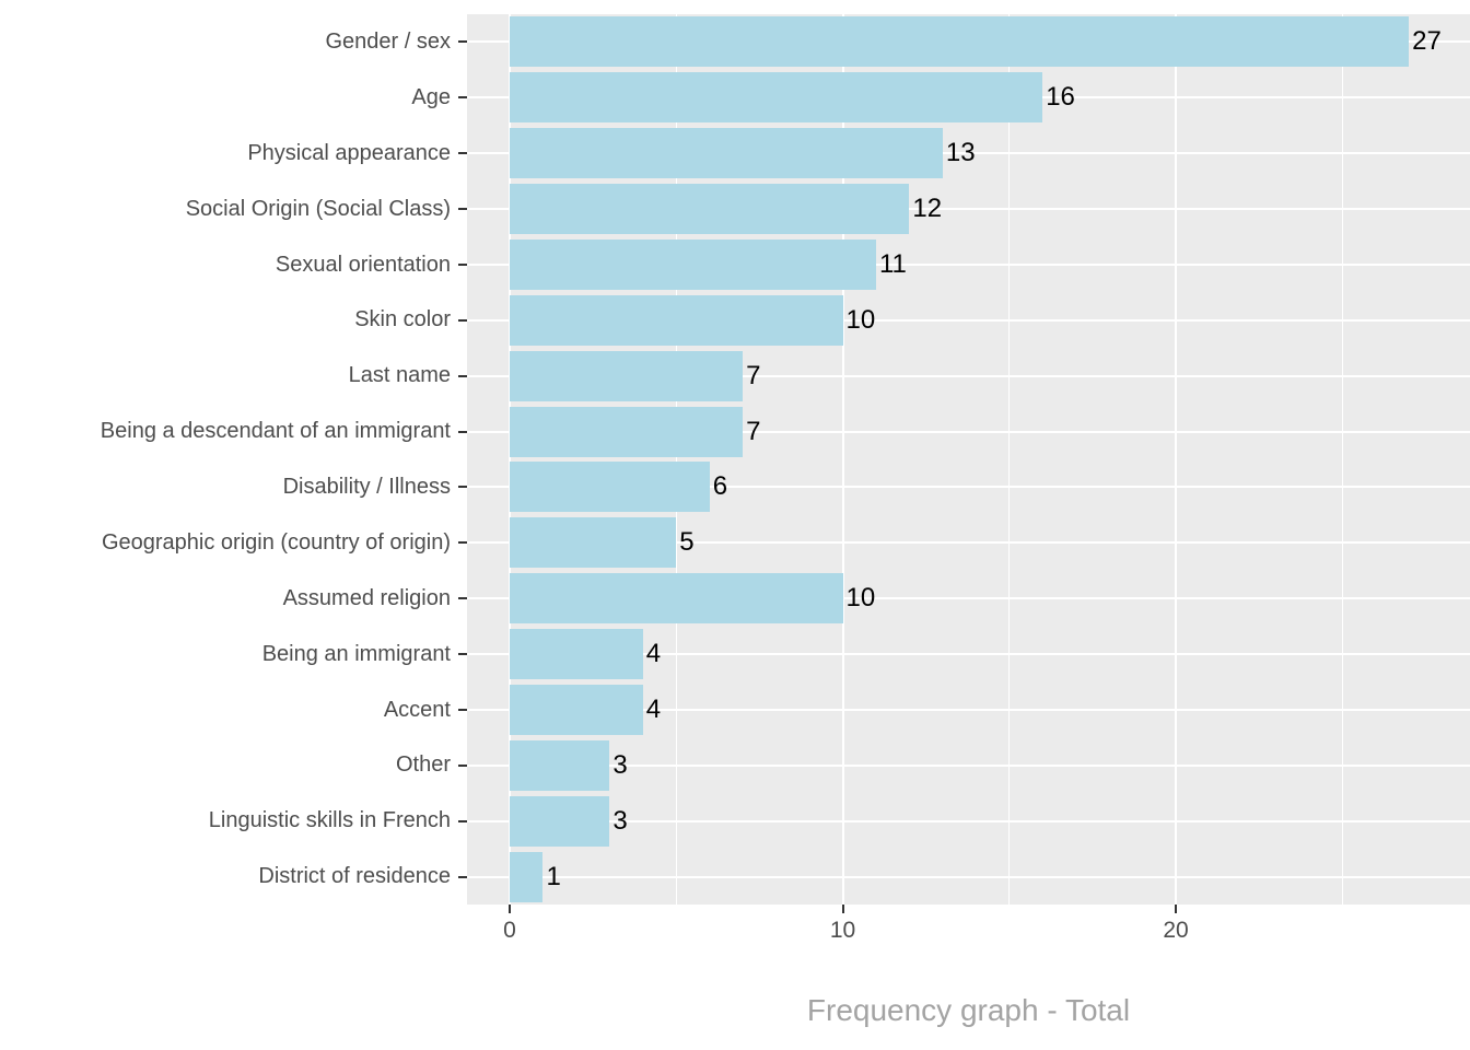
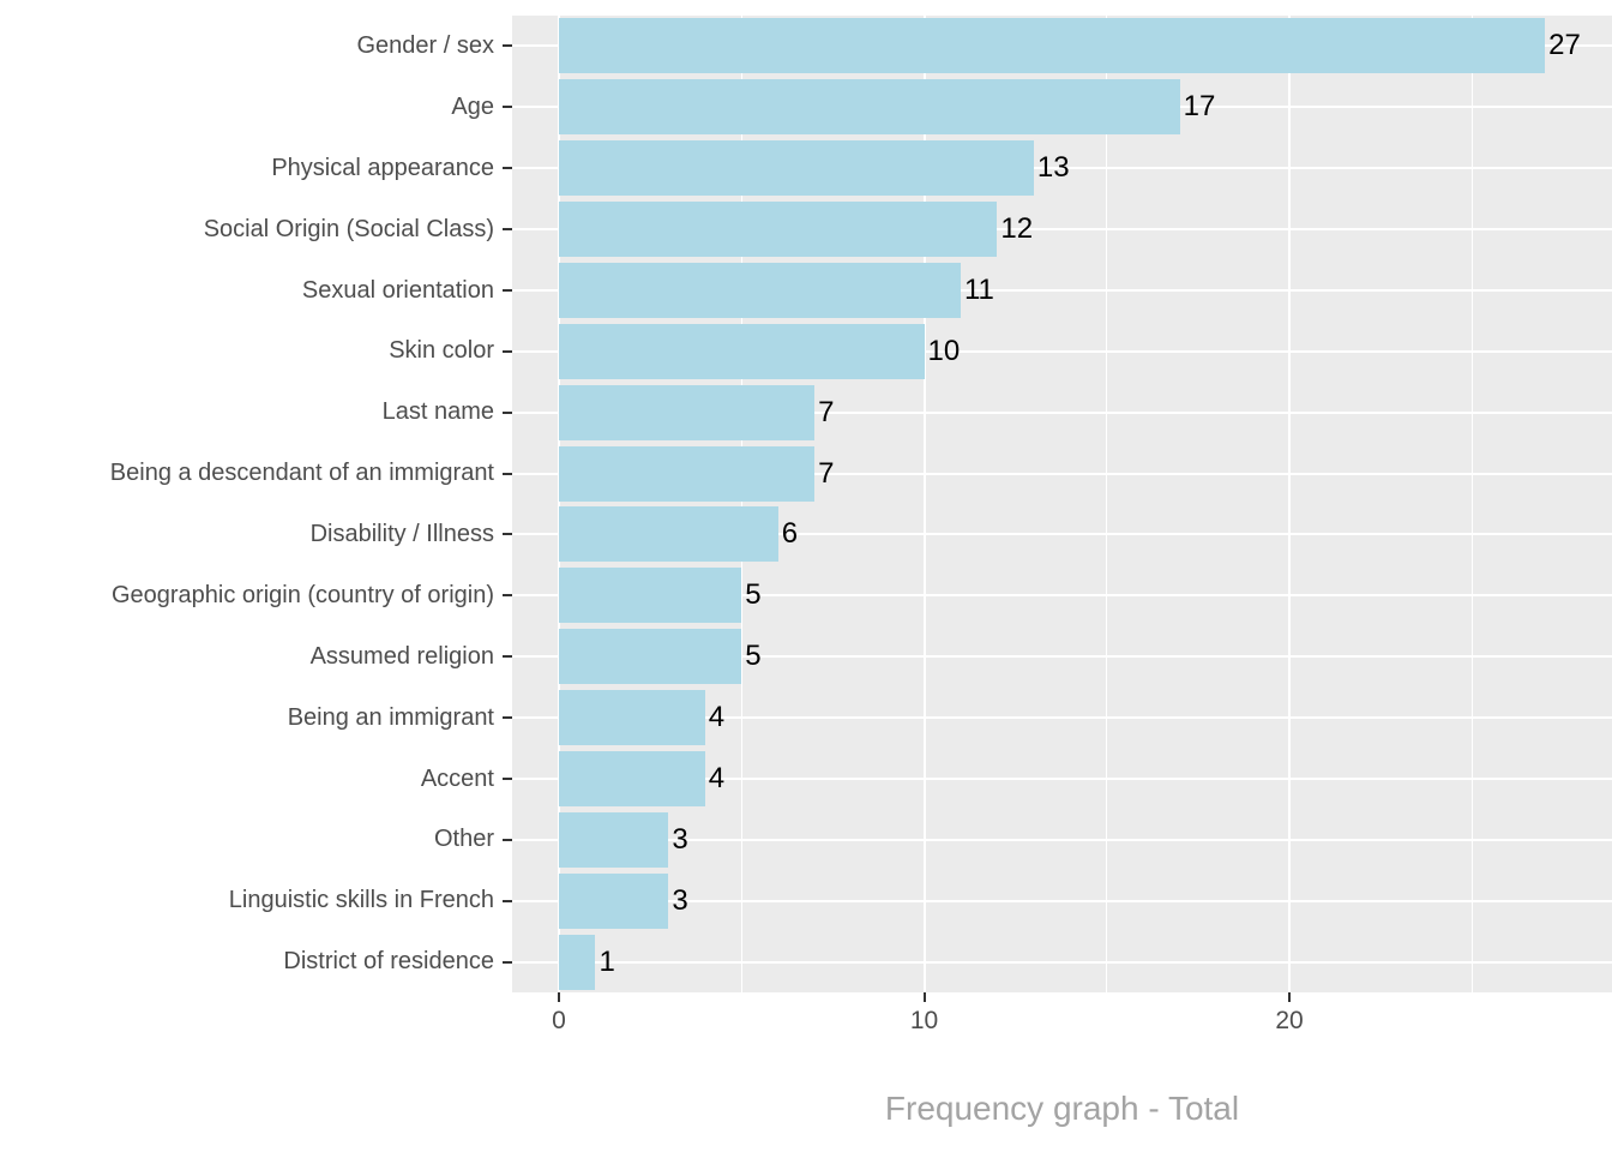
Age: 16 -> 17
Assumed religion: 10 -> 5
